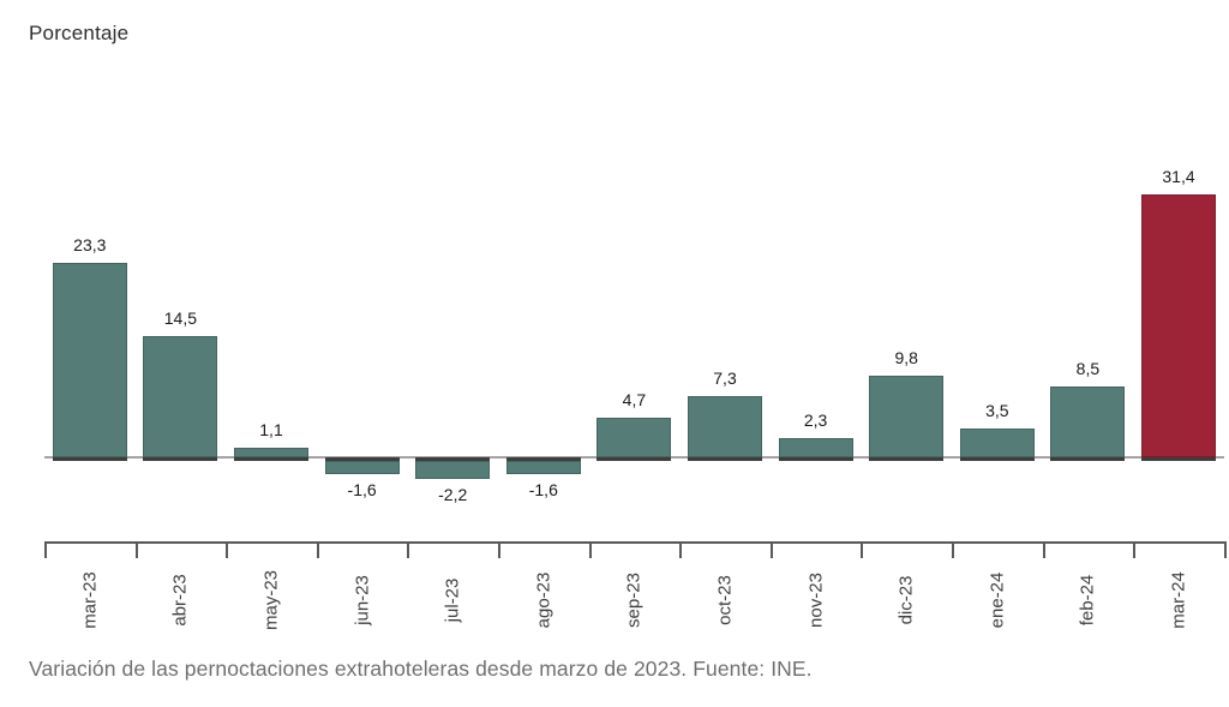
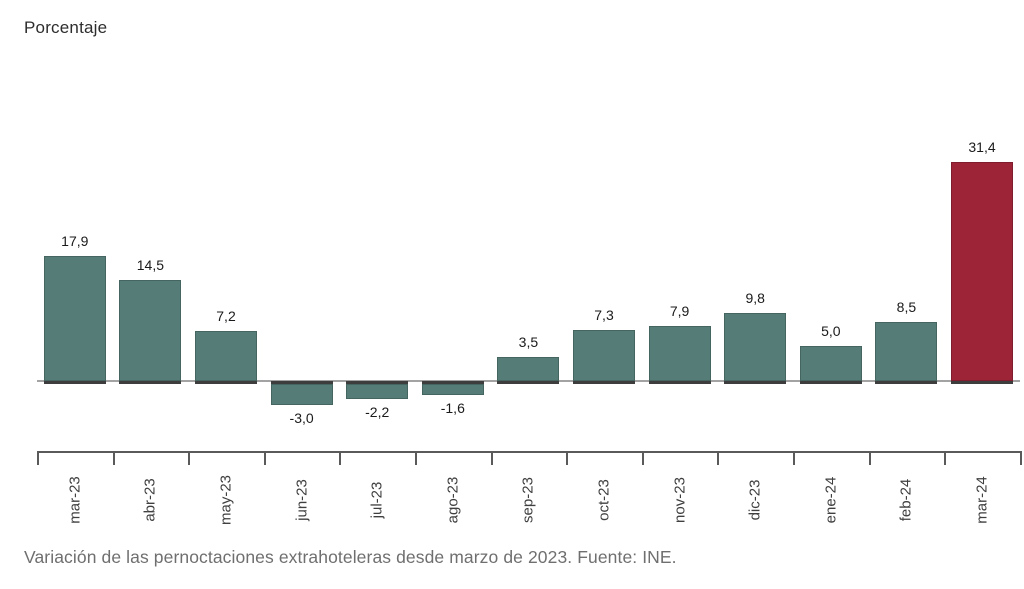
mar-23: 23,3 -> 17,9
may-23: 1,1 -> 7,2
jun-23: -1,6 -> -3,0
sep-23: 4,7 -> 3,5
nov-23: 2,3 -> 7,9
ene-24: 3,5 -> 5,0
